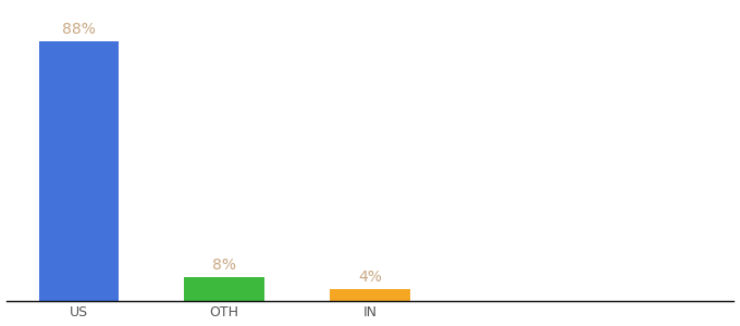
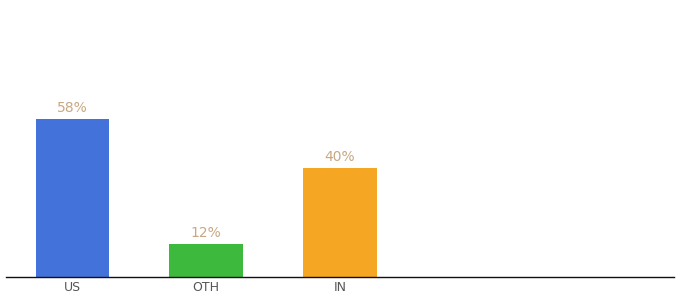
US: 88% -> 58%
OTH: 8% -> 12%
IN: 4% -> 40%
